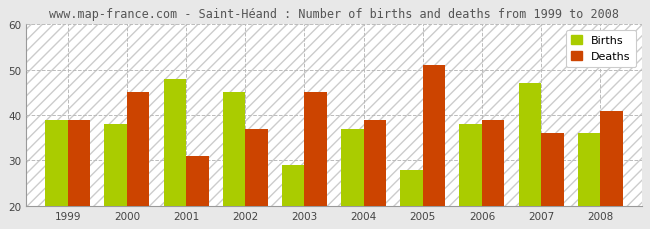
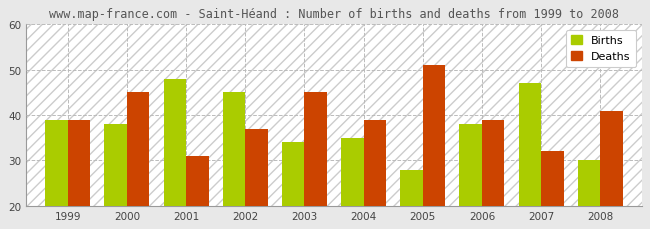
Births/2003: 29 -> 34
Births/2004: 37 -> 35
Deaths/2007: 36 -> 32
Births/2008: 36 -> 30
